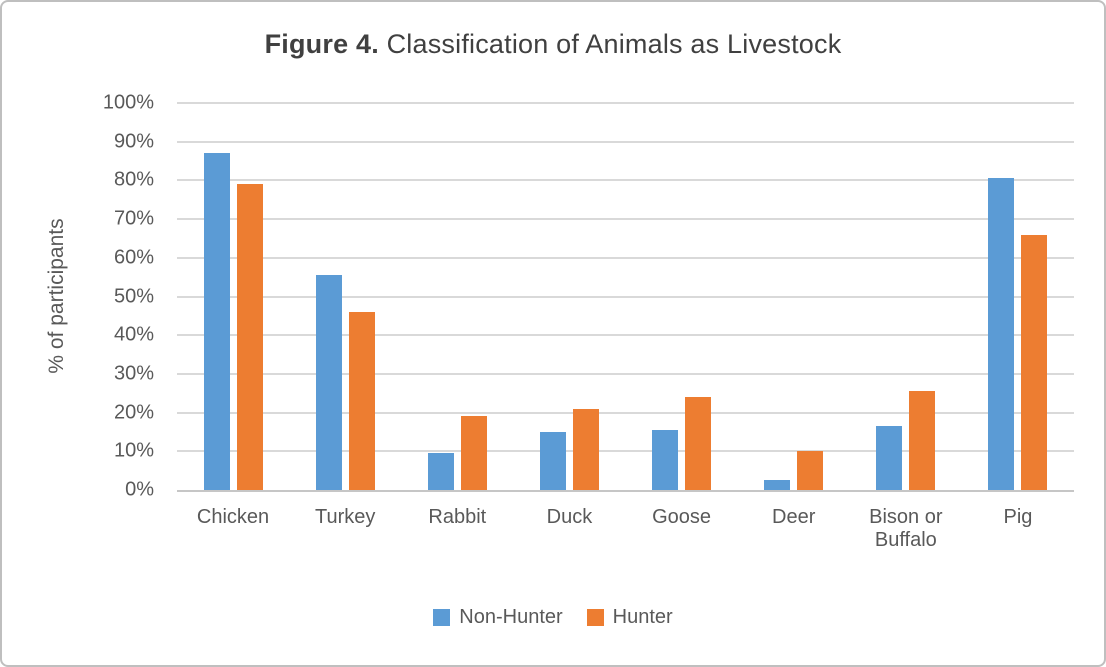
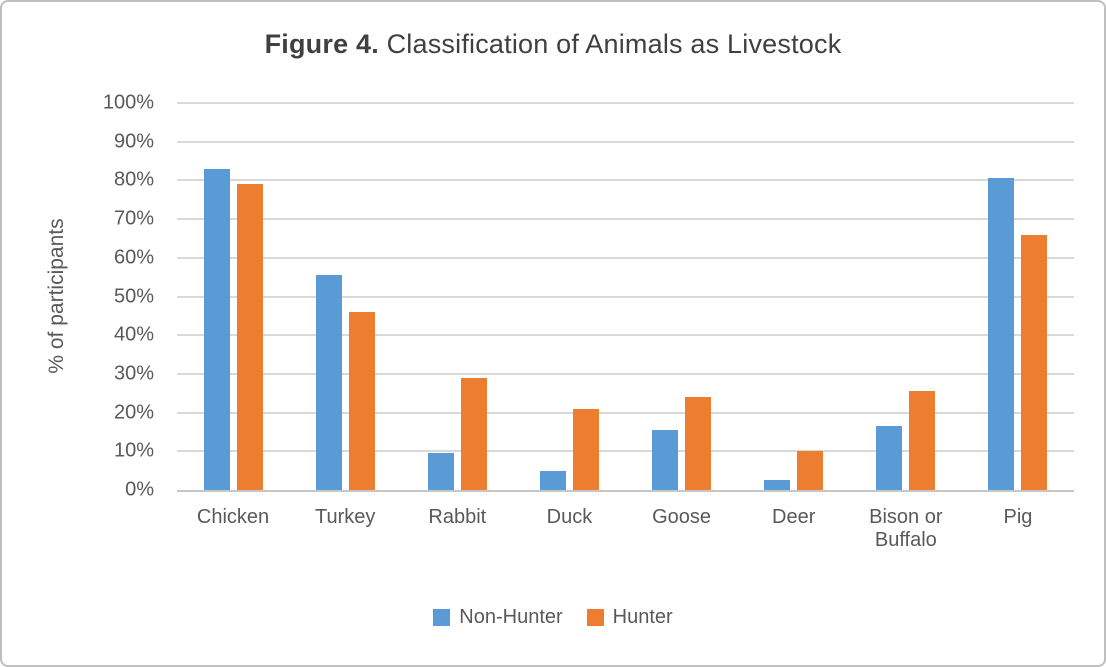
Non-Hunter/Chicken: 87% -> 83%
Hunter/Rabbit: 19% -> 29%
Non-Hunter/Duck: 15% -> 5%
